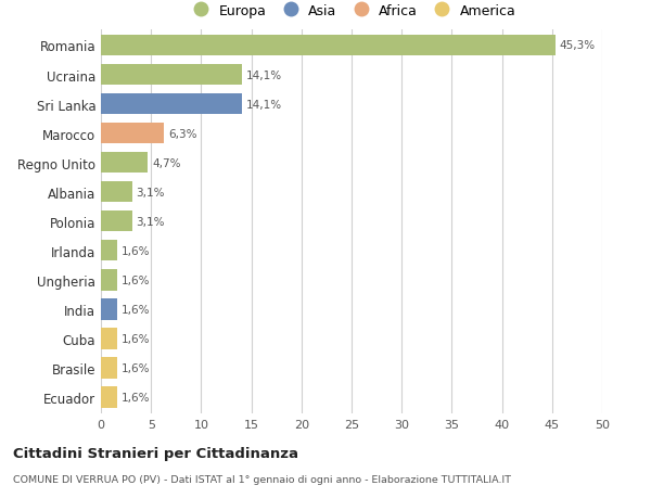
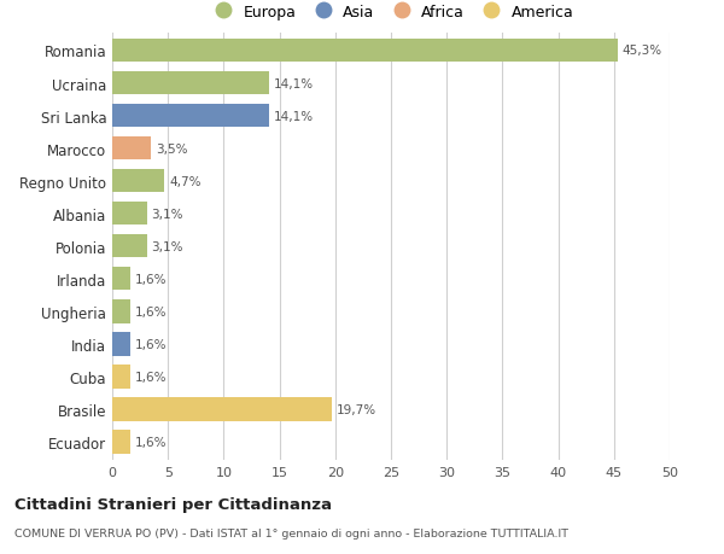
Marocco: 6,3% -> 3,5%
Brasile: 1,6% -> 19,7%
